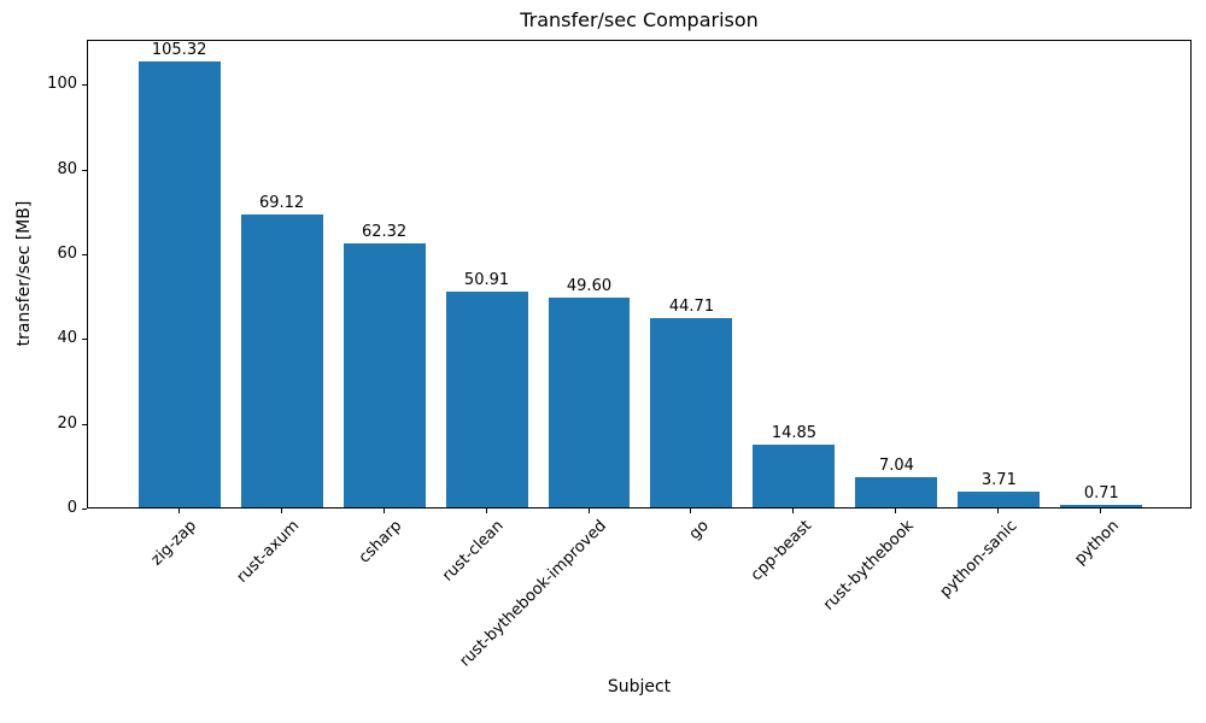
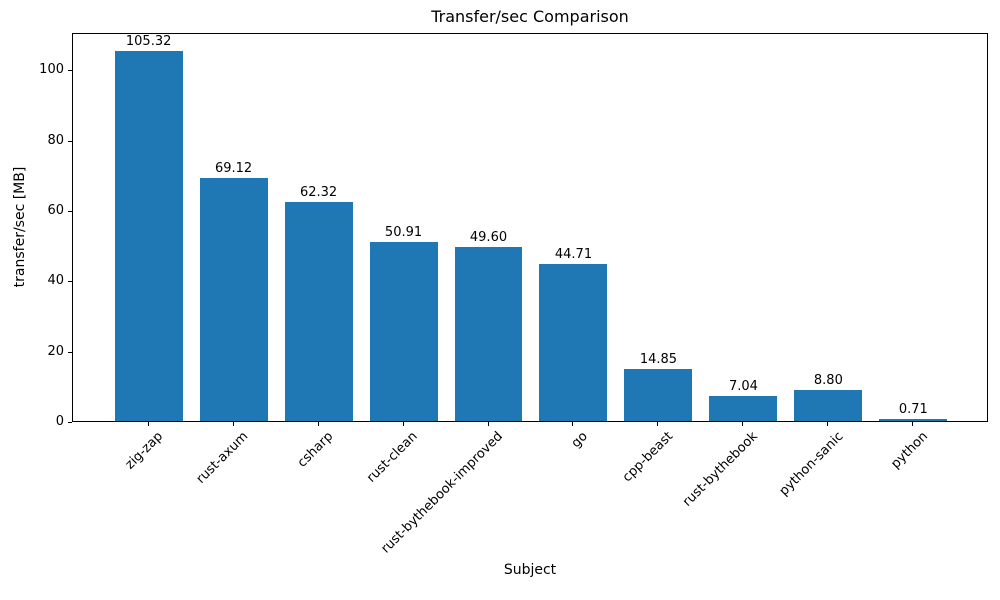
python-sanic: 3.71 -> 8.80
